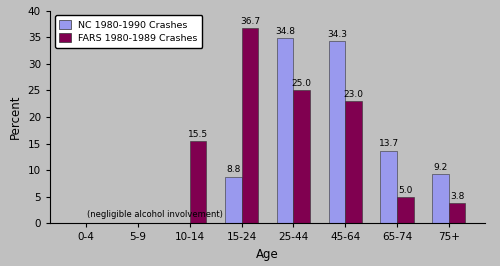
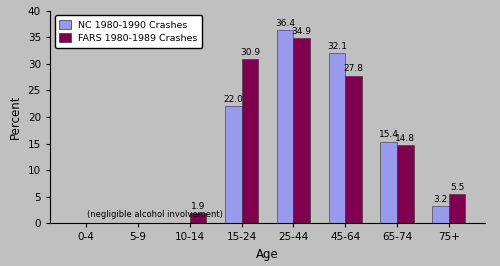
FARS 1980-1989 Crashes/10-14: 15.5 -> 1.9
NC 1980-1990 Crashes/15-24: 8.8 -> 22.0
FARS 1980-1989 Crashes/15-24: 36.7 -> 30.9
NC 1980-1990 Crashes/25-44: 34.8 -> 36.4
FARS 1980-1989 Crashes/25-44: 25.0 -> 34.9
NC 1980-1990 Crashes/45-64: 34.3 -> 32.1
FARS 1980-1989 Crashes/45-64: 23.0 -> 27.8
NC 1980-1990 Crashes/65-74: 13.7 -> 15.4
FARS 1980-1989 Crashes/65-74: 5.0 -> 14.8
NC 1980-1990 Crashes/75+: 9.2 -> 3.2
FARS 1980-1989 Crashes/75+: 3.8 -> 5.5
